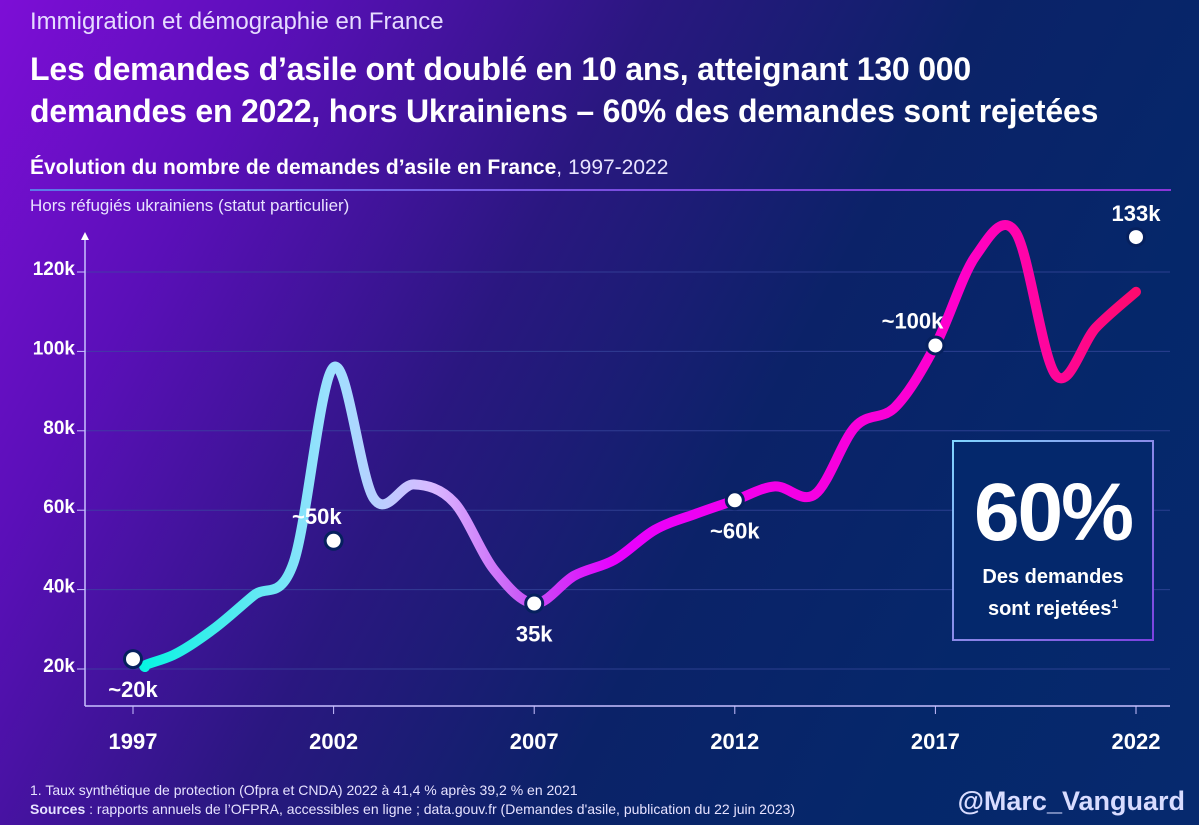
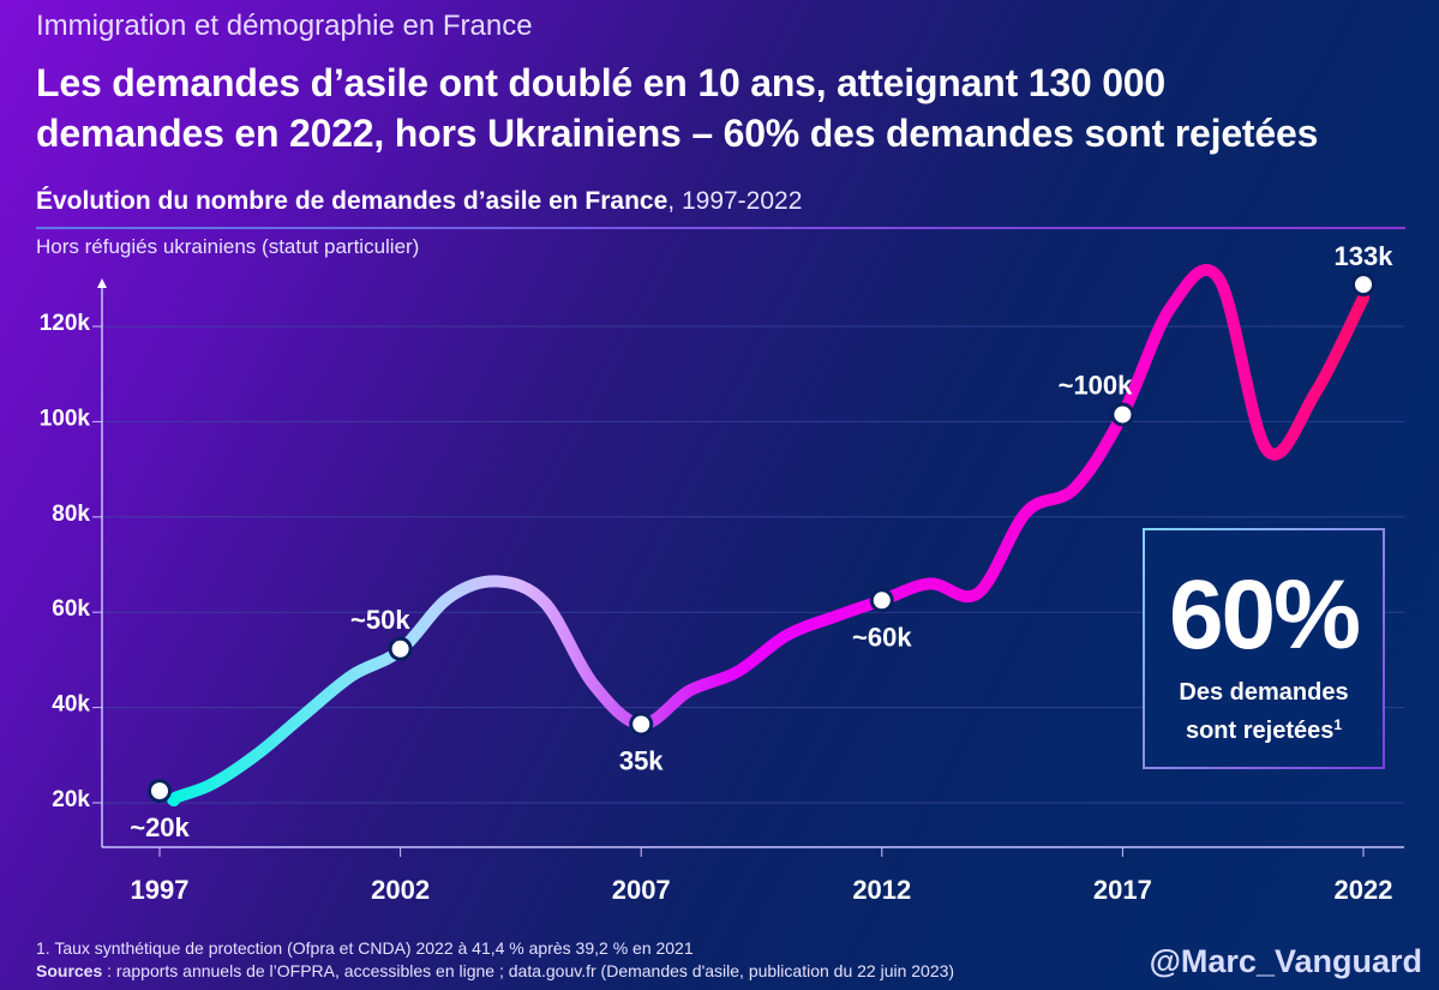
2002: 96k -> 52k
2022: 115k -> 126k
